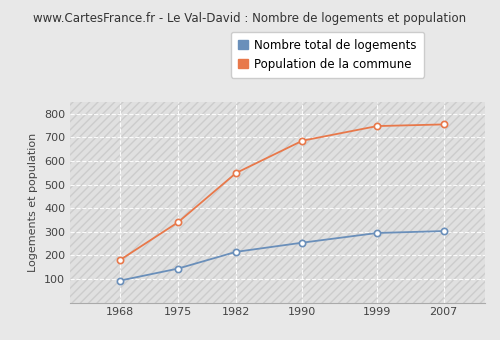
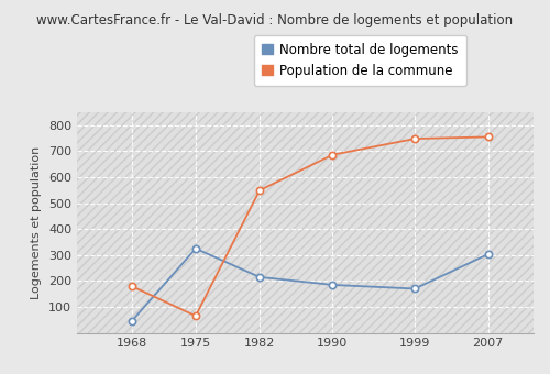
Nombre total de logements/1968: 93 -> 45
Nombre total de logements/1975: 144 -> 325
Population de la commune/1975: 340 -> 65
Nombre total de logements/1990: 254 -> 185
Nombre total de logements/1999: 295 -> 170
